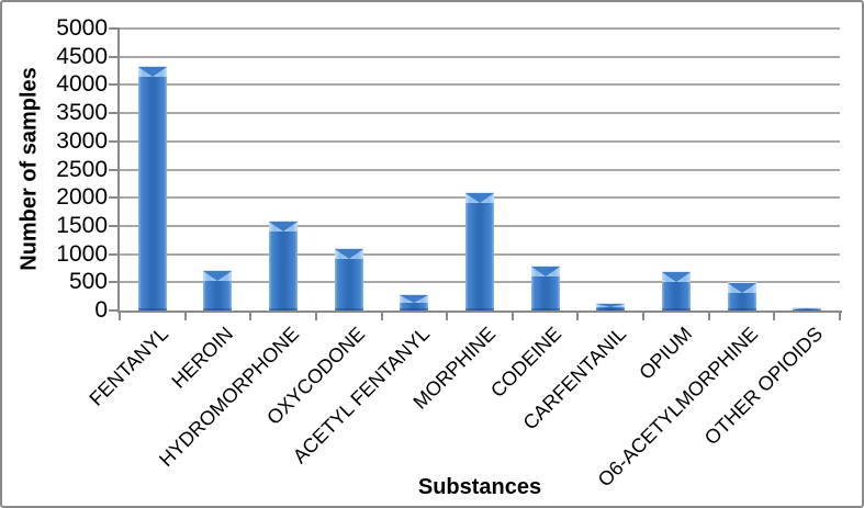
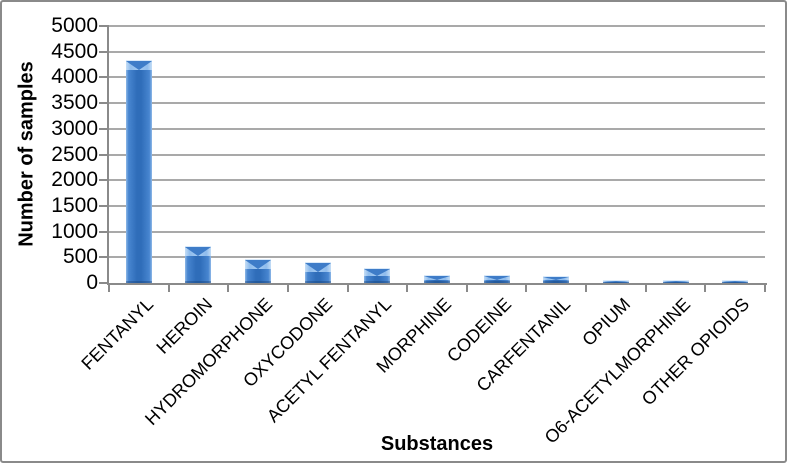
HYDROMORPHONE: 1600 -> 500
OXYCODONE: 1100 -> 400
MORPHINE: 2100 -> 200
CODEINE: 800 -> 200
OPIUM: 700 -> 100
O6-ACETYLMORPHINE: 500 -> 100
